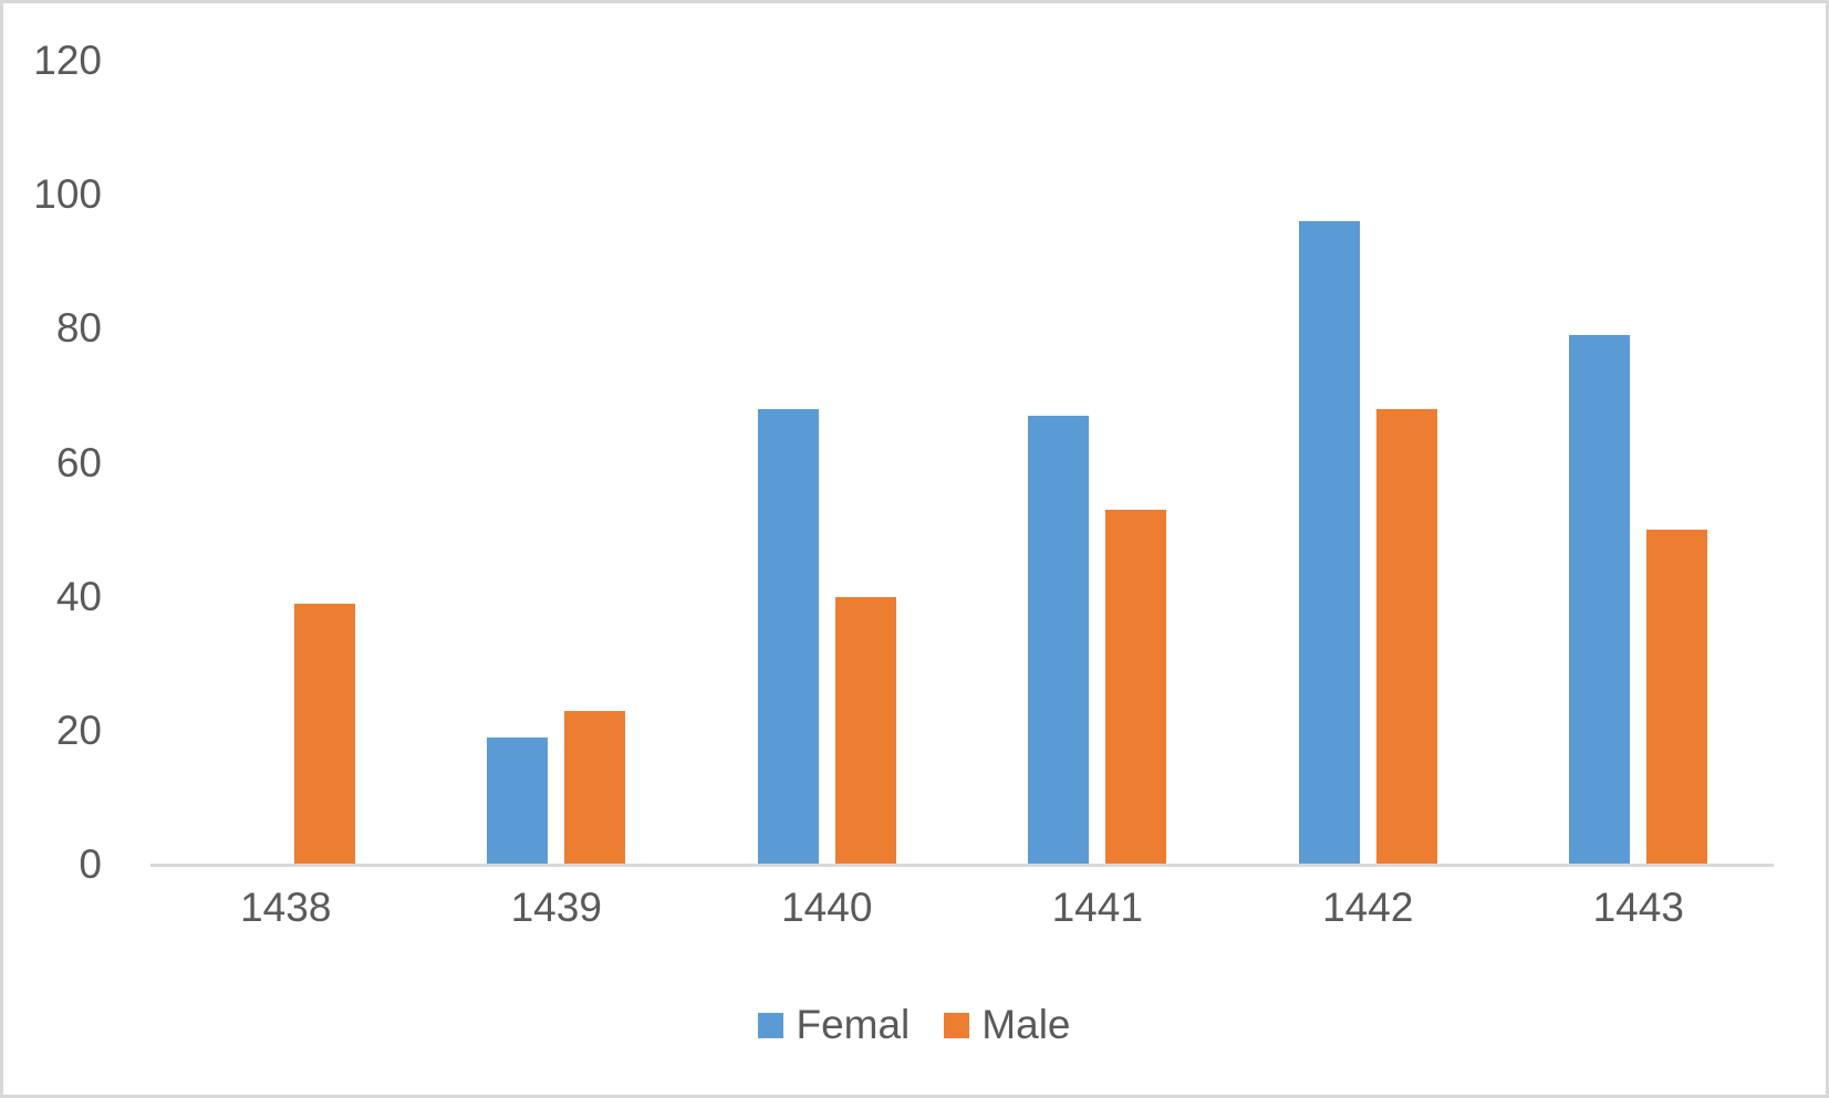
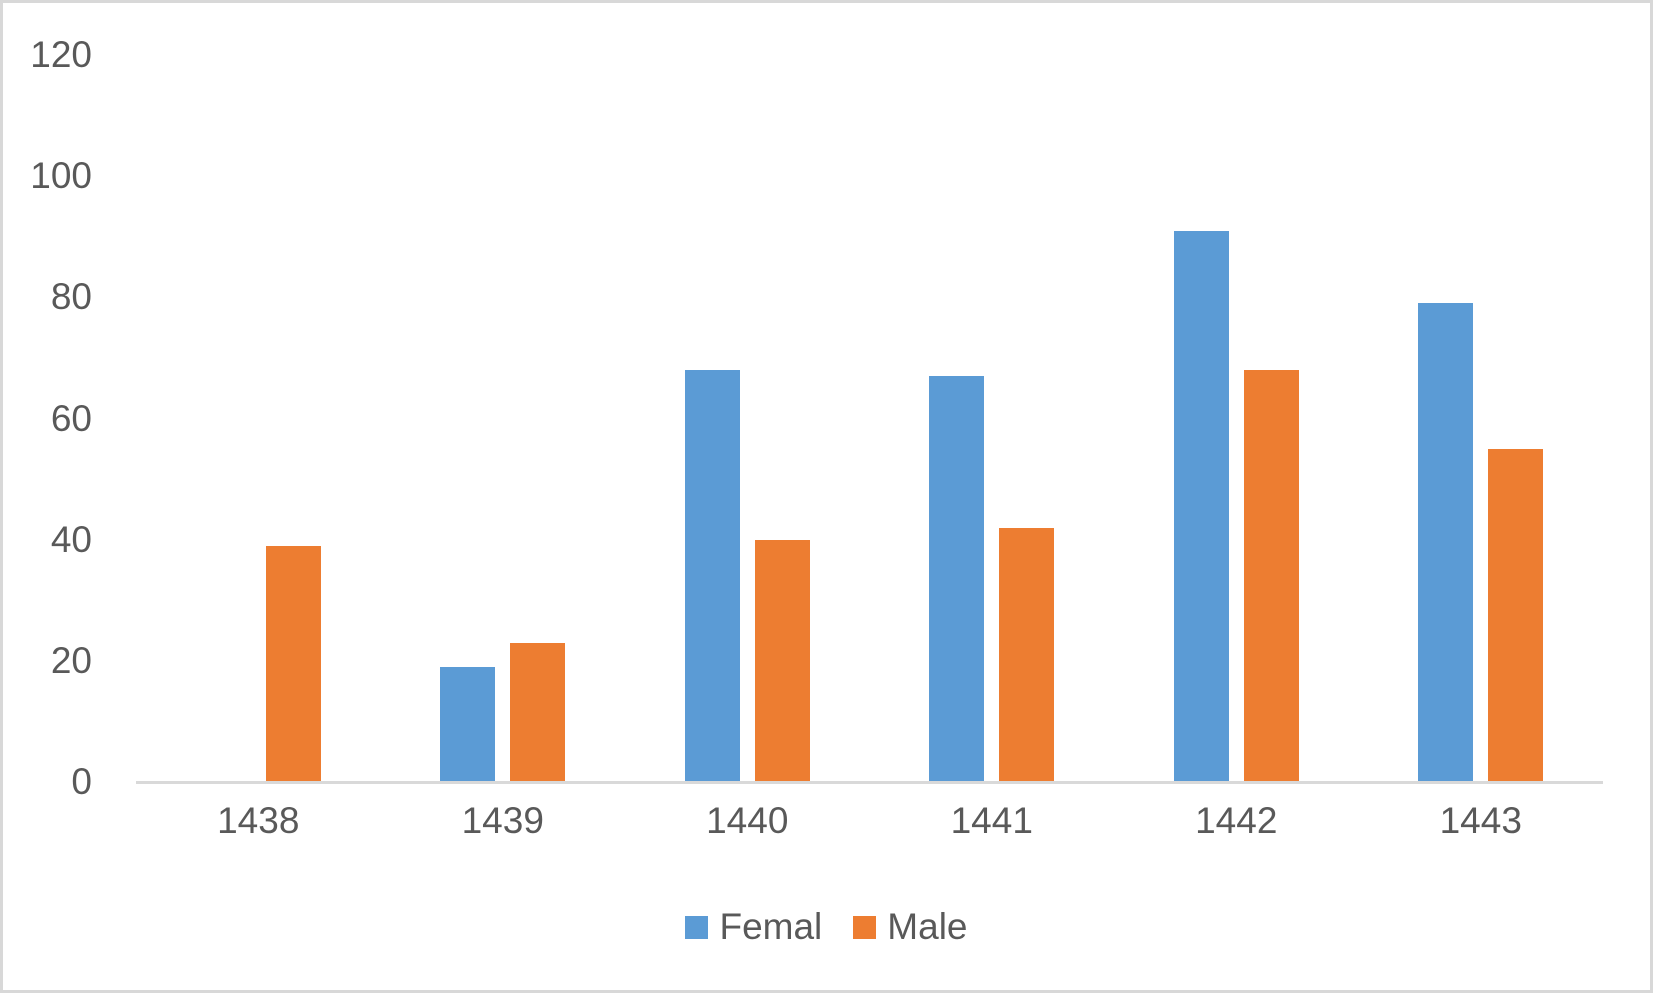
Male/1441: 53 -> 42
Femal/1442: 96 -> 91
Male/1443: 50 -> 55
